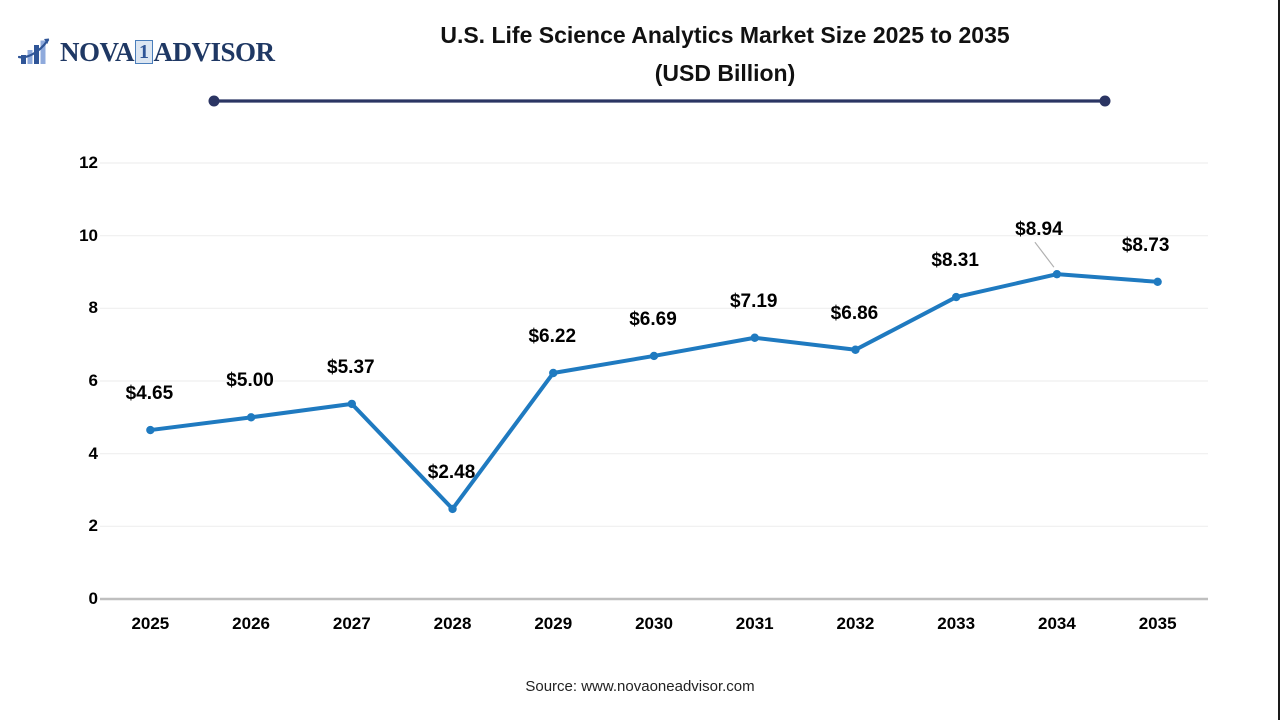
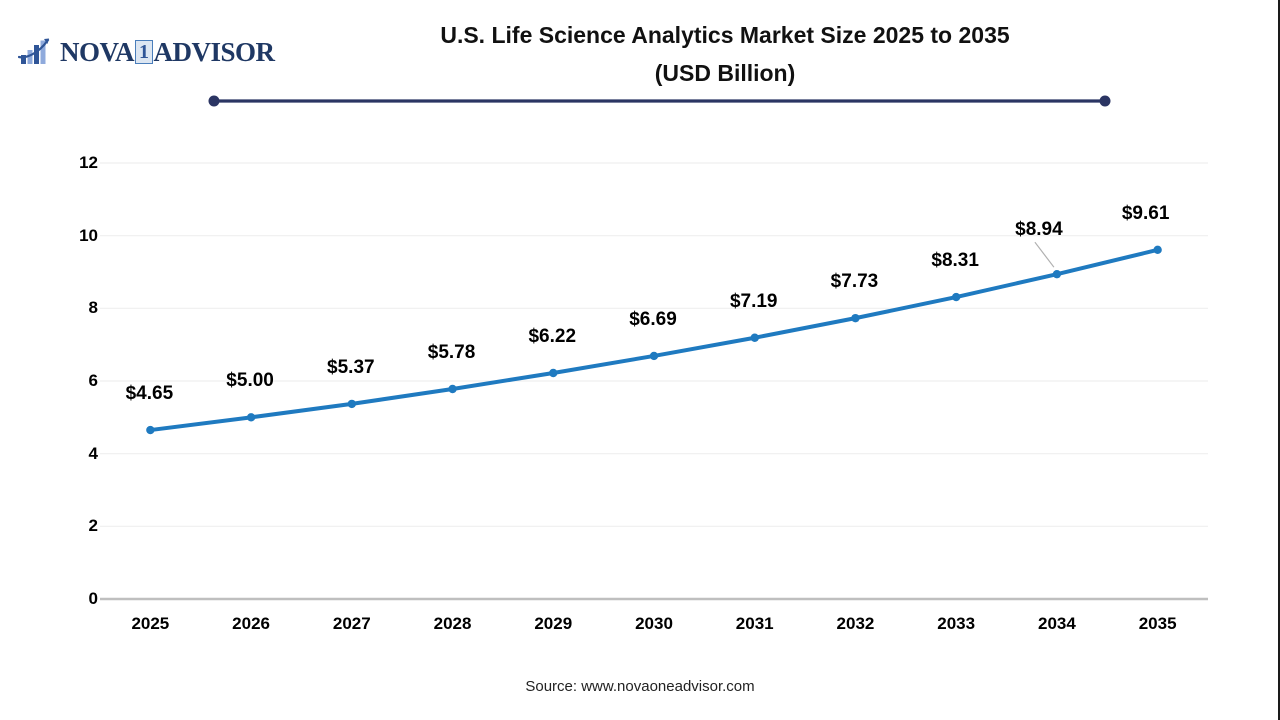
2028: $2.48 -> $5.78
2032: $6.86 -> $7.73
2035: $8.73 -> $9.61
